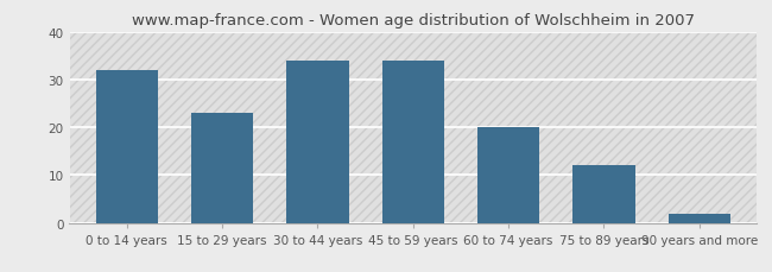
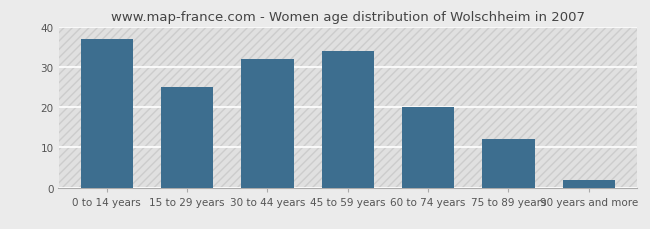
0 to 14 years: 32 -> 37
15 to 29 years: 23 -> 25
30 to 44 years: 34 -> 32
